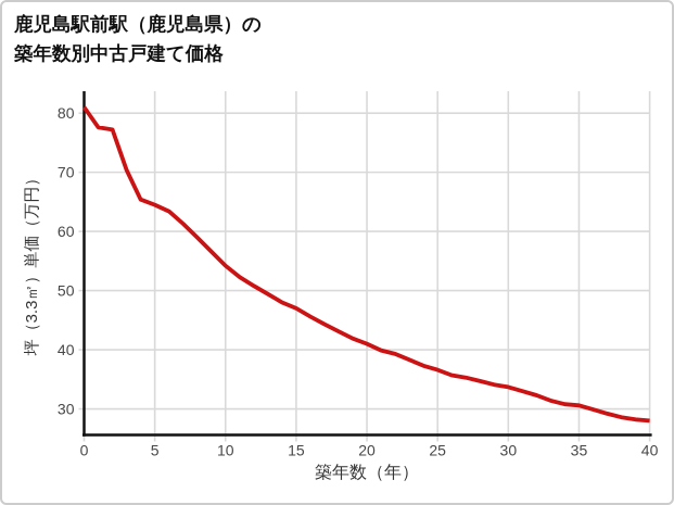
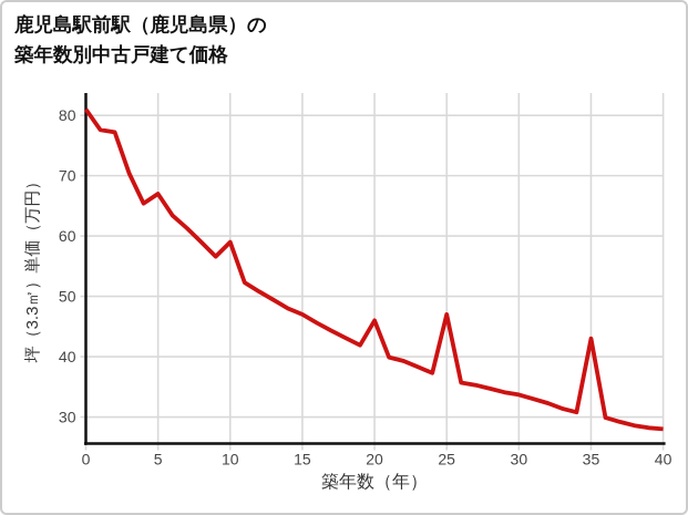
5: 64 -> 67
10: 54 -> 59
20: 41 -> 46
25: 37 -> 47
35: 31 -> 43
